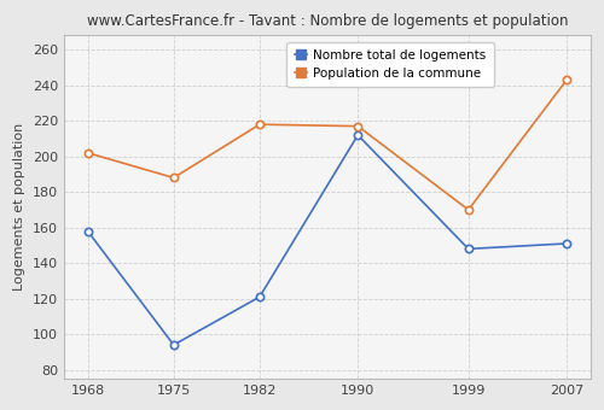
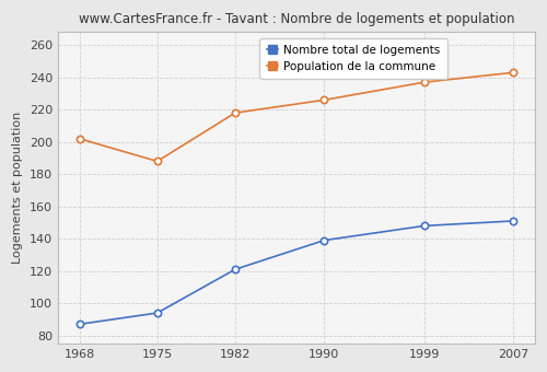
Nombre total de logements/1968: 158 -> 87
Nombre total de logements/1990: 212 -> 139
Population de la commune/1990: 217 -> 226
Population de la commune/1999: 170 -> 237
